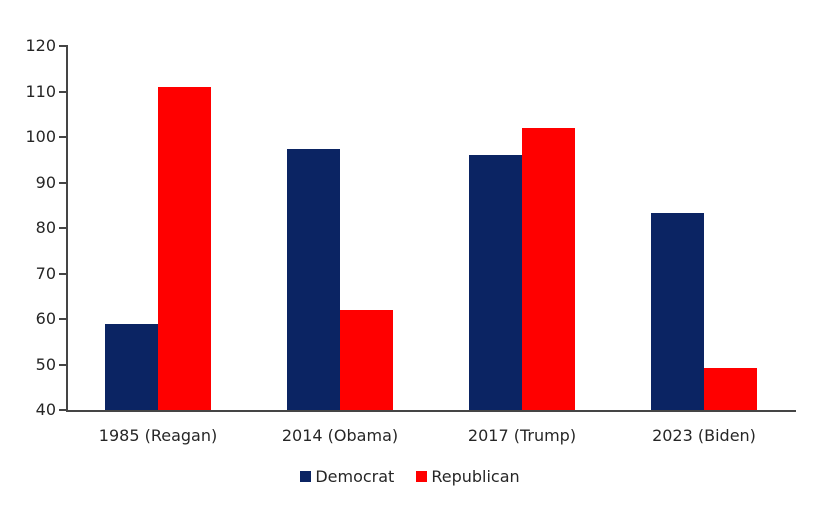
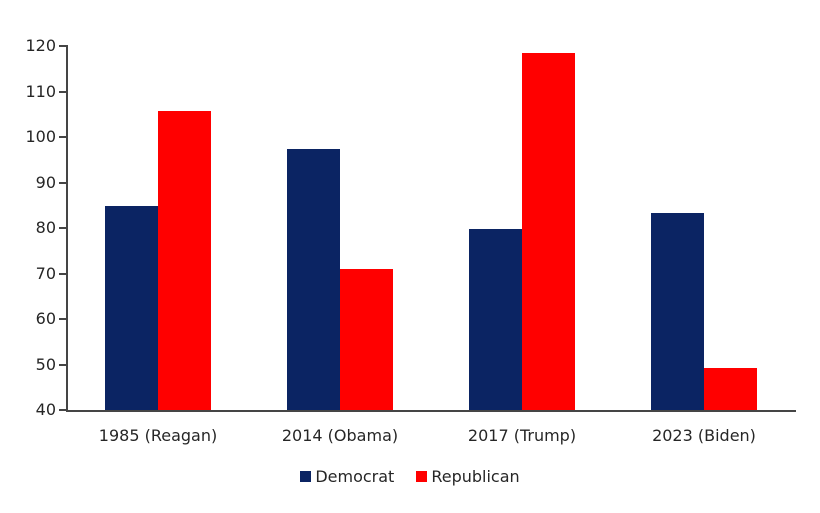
Democrat/1985 (Reagan): 59 -> 85
Republican/1985 (Reagan): 111 -> 106
Republican/2014 (Obama): 62 -> 71
Democrat/2017 (Trump): 96 -> 80
Republican/2017 (Trump): 102 -> 118
